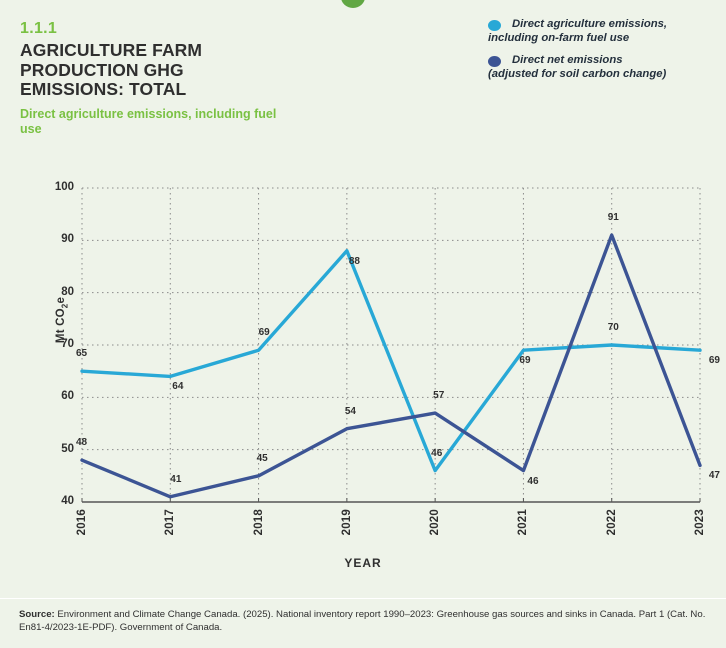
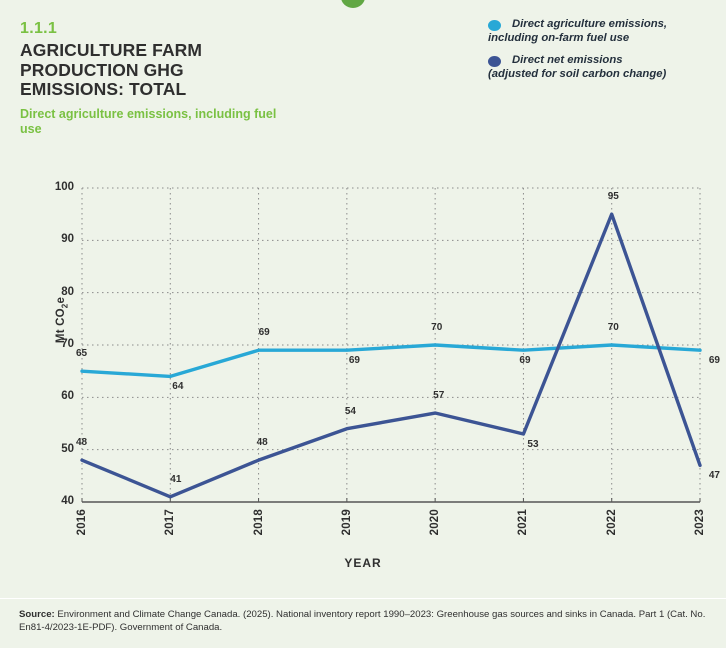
Direct net emissions (adjusted for soil carbon change)/2018: 45 -> 48
Direct agriculture emissions, including on-farm fuel use/2019: 88 -> 69
Direct agriculture emissions, including on-farm fuel use/2020: 46 -> 70
Direct net emissions (adjusted for soil carbon change)/2021: 46 -> 53
Direct net emissions (adjusted for soil carbon change)/2022: 91 -> 95
